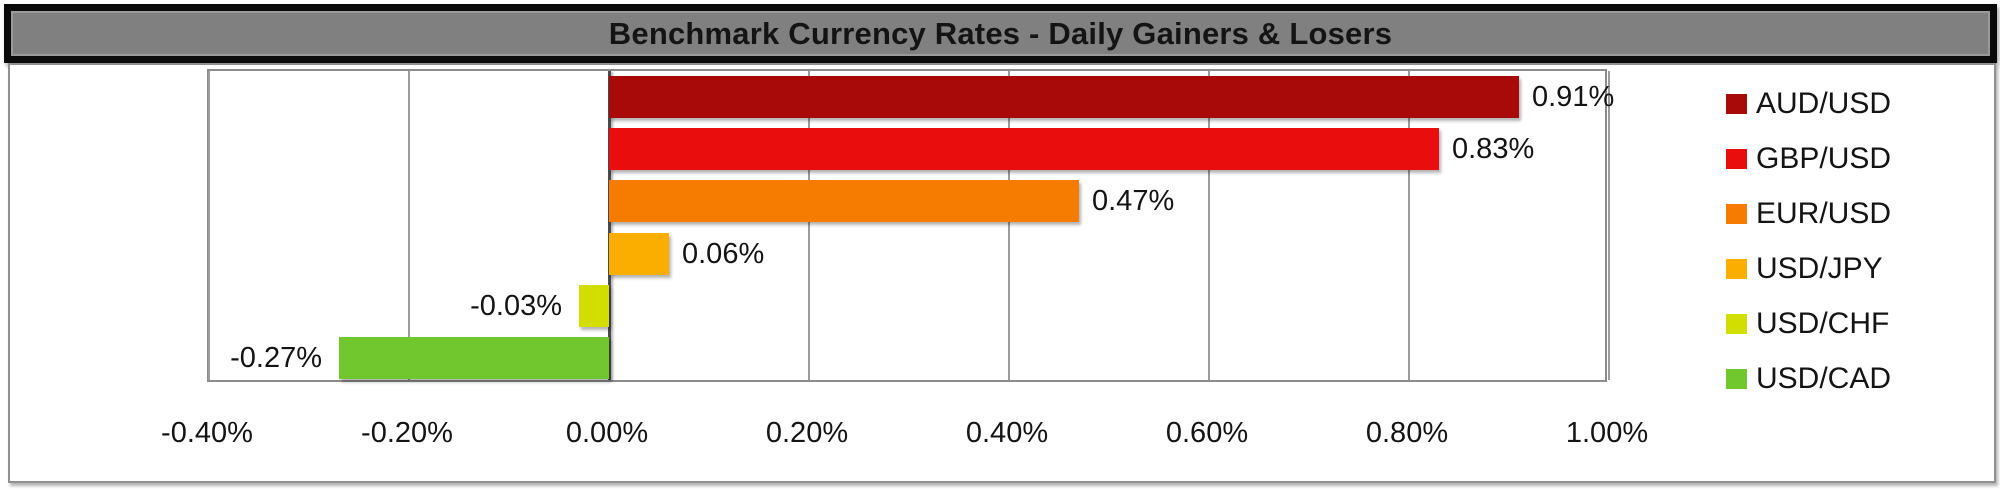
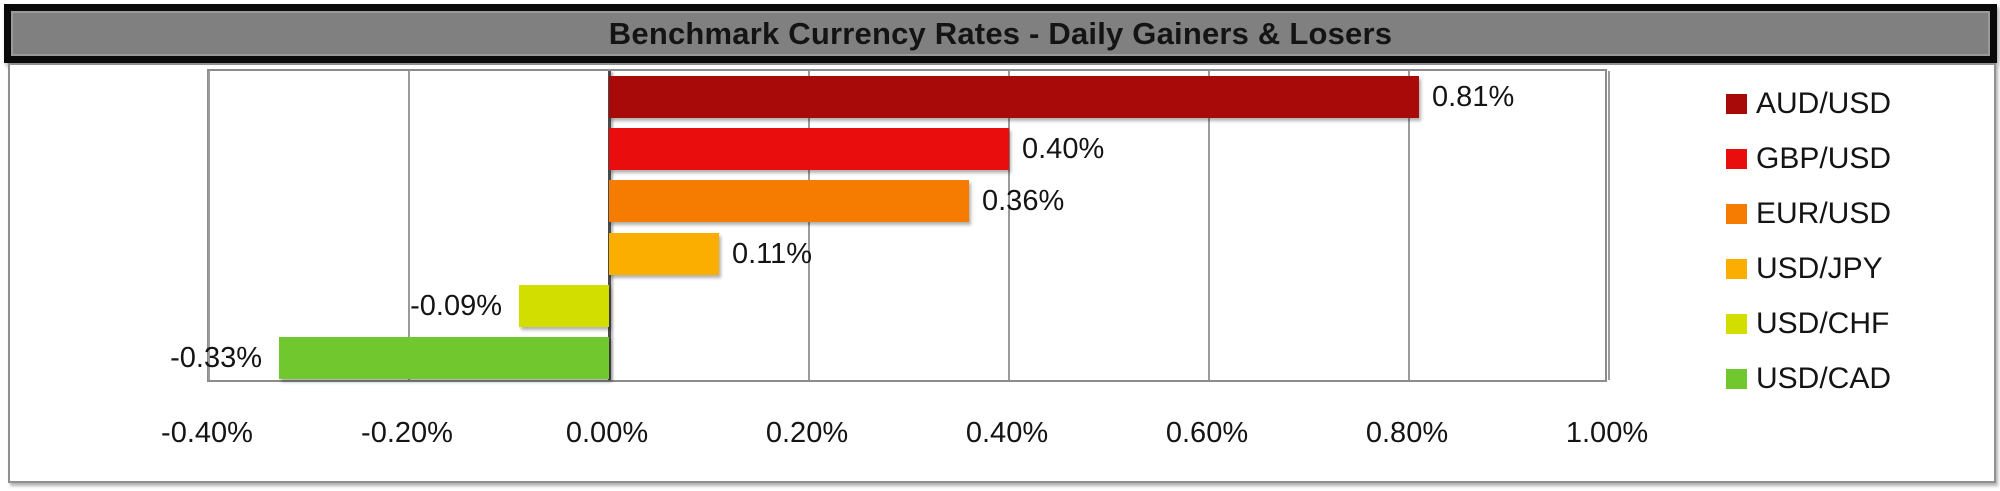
AUD/USD: 0.91% -> 0.81%
GBP/USD: 0.83% -> 0.40%
EUR/USD: 0.47% -> 0.36%
USD/JPY: 0.06% -> 0.11%
USD/CHF: -0.03% -> -0.09%
USD/CAD: -0.27% -> -0.33%
